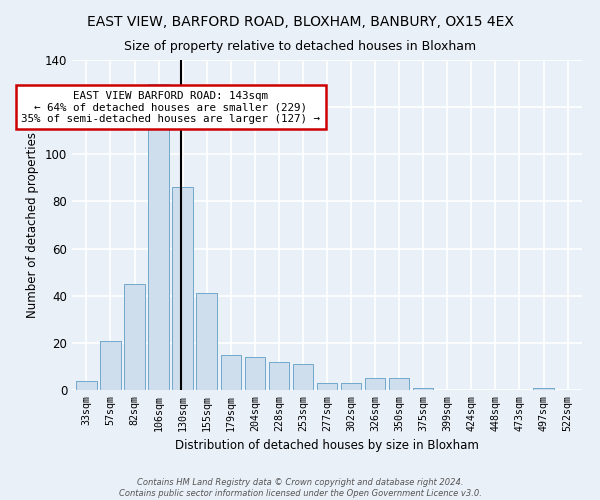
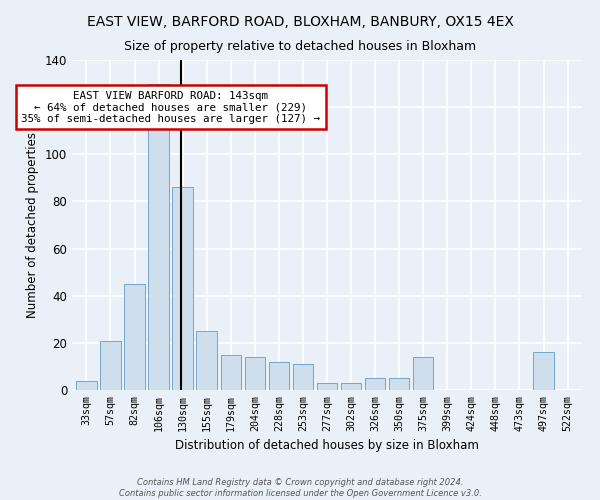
155sqm: 41 -> 25
375sqm: 1 -> 14
497sqm: 1 -> 16
